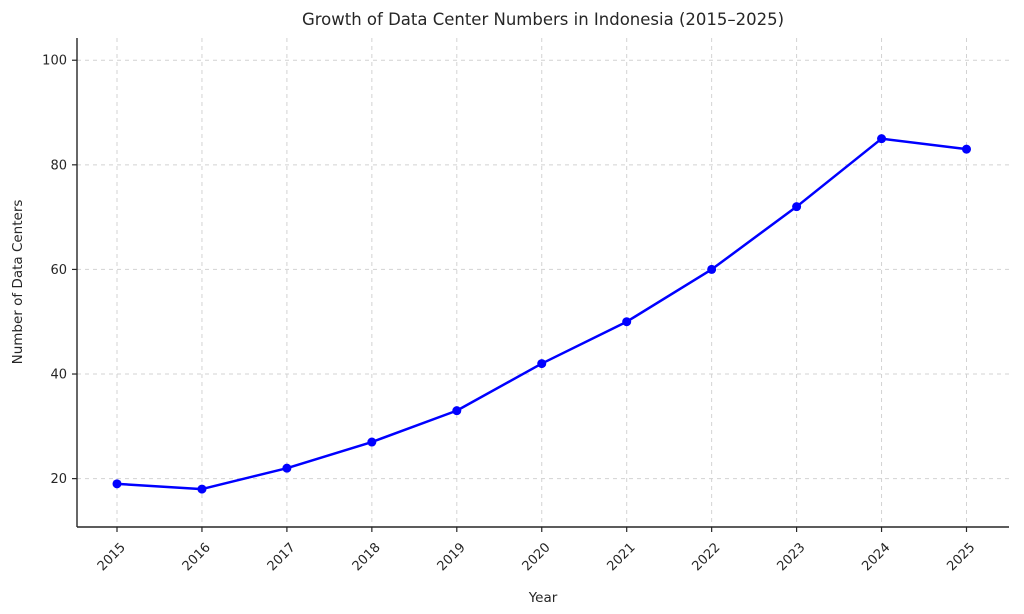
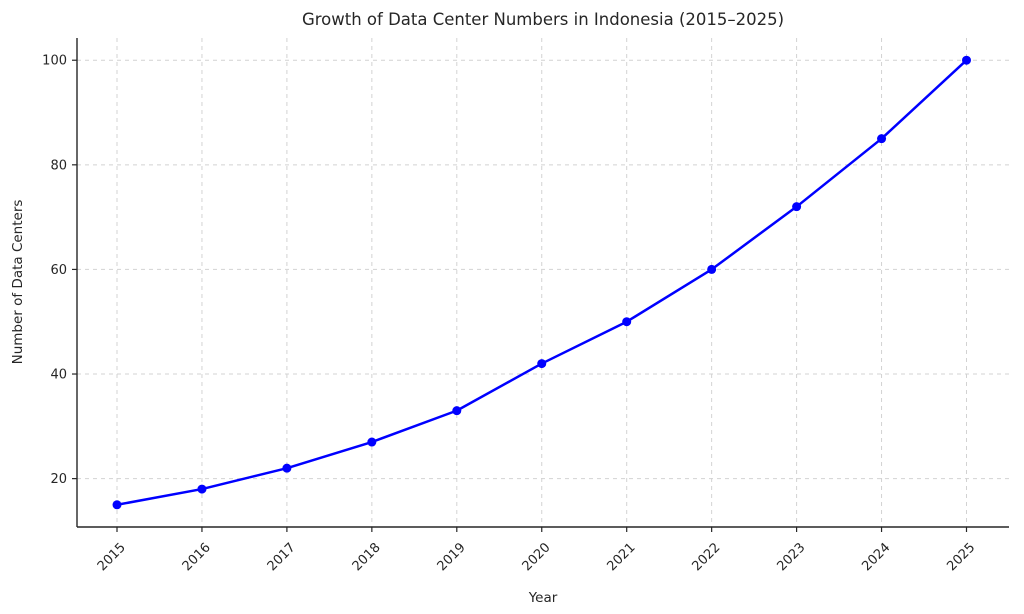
2015: 19 -> 15
2025: 83 -> 100
